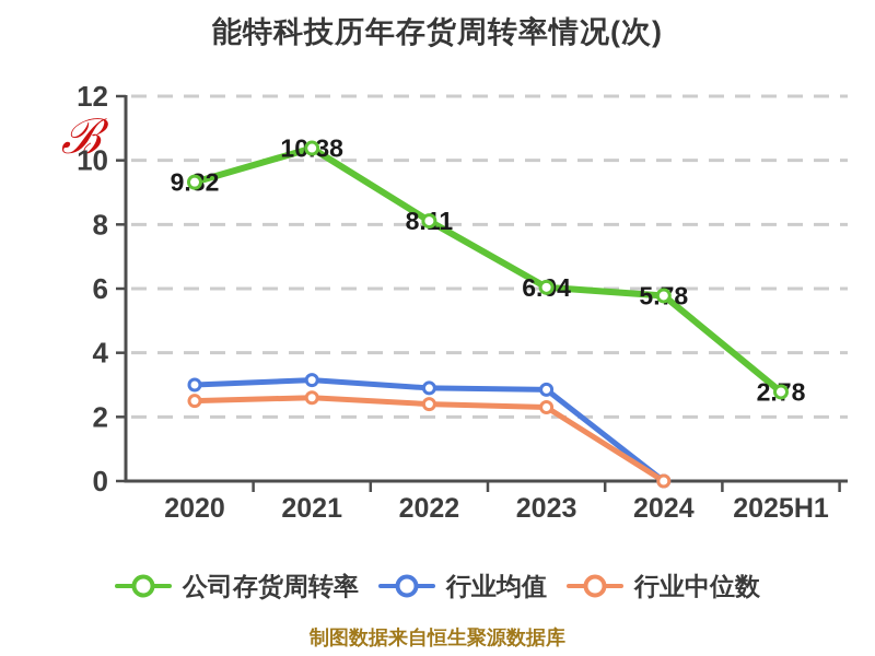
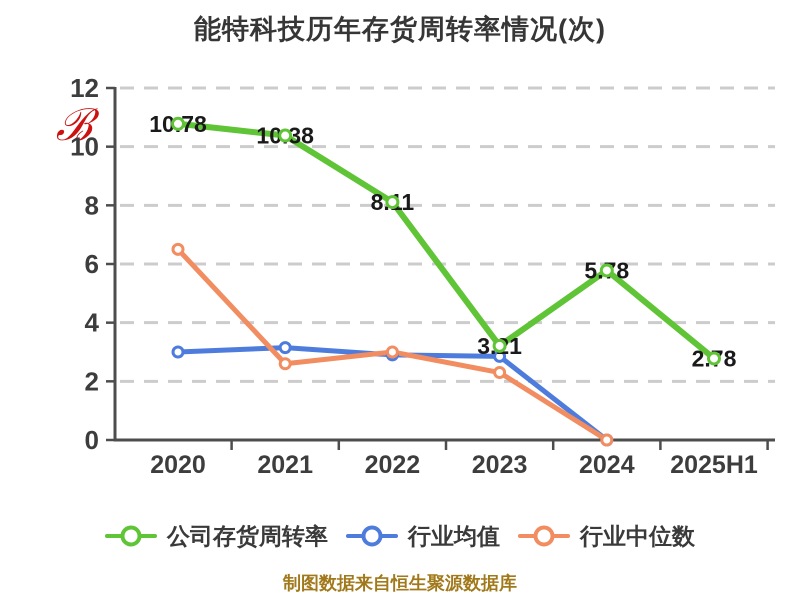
公司存货周转率/2020: 9.32 -> 10.78
行业中位数/2020: 2.5 -> 6.5
行业中位数/2022: 2.4 -> 3.0
公司存货周转率/2023: 6.04 -> 3.21
